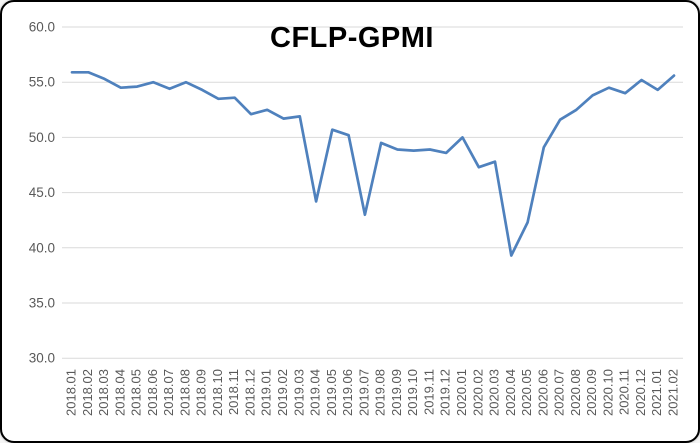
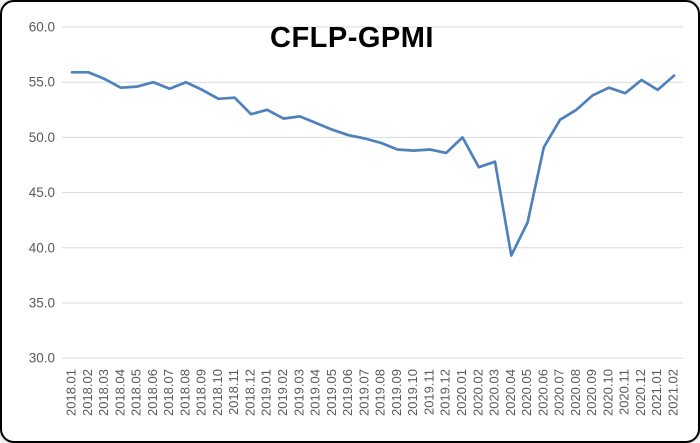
2019.04: 44.2 -> 51.3
2019.07: 43.0 -> 49.9
